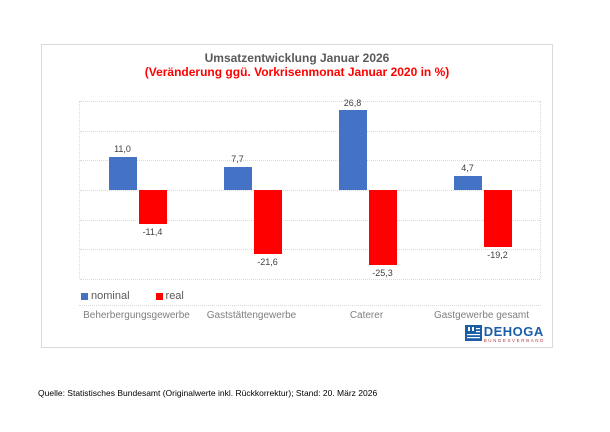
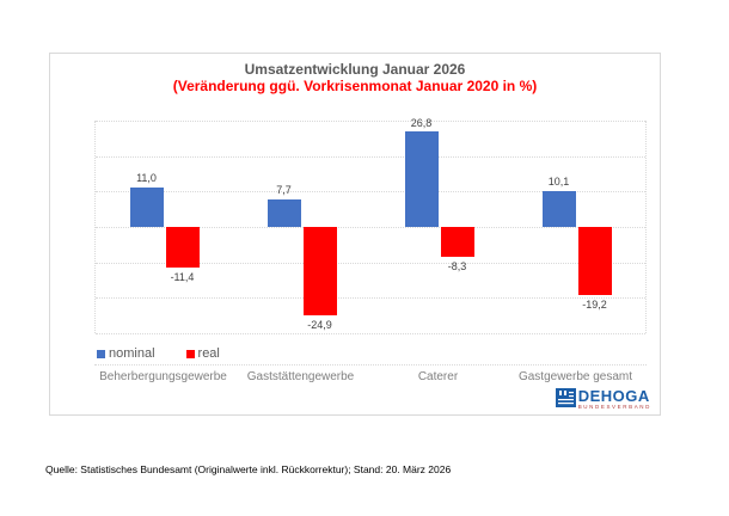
real/Gaststättengewerbe: -21,6 -> -24,9
real/Caterer: -25,3 -> -8,3
nominal/Gastgewerbe gesamt: 4,7 -> 10,1
